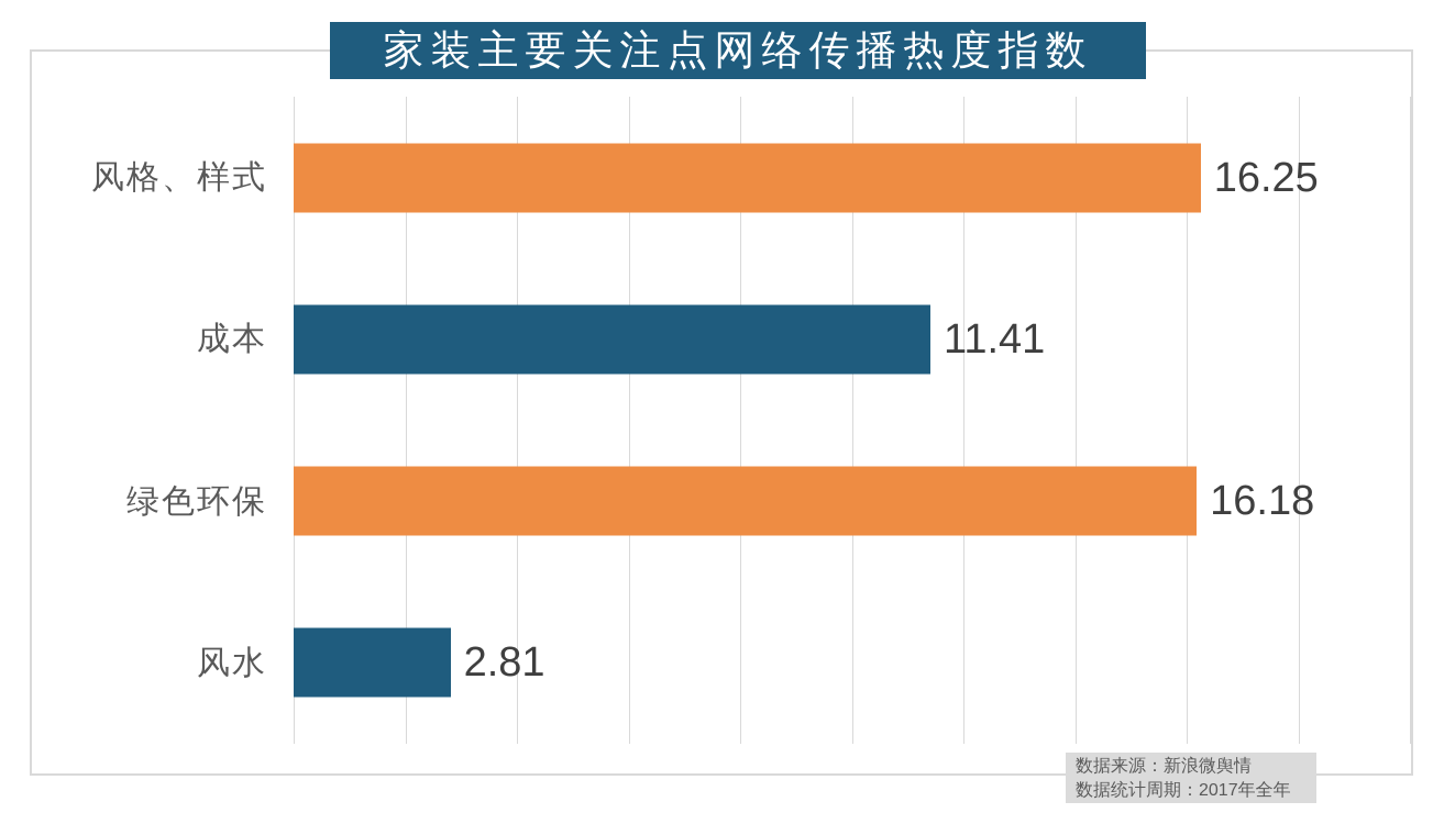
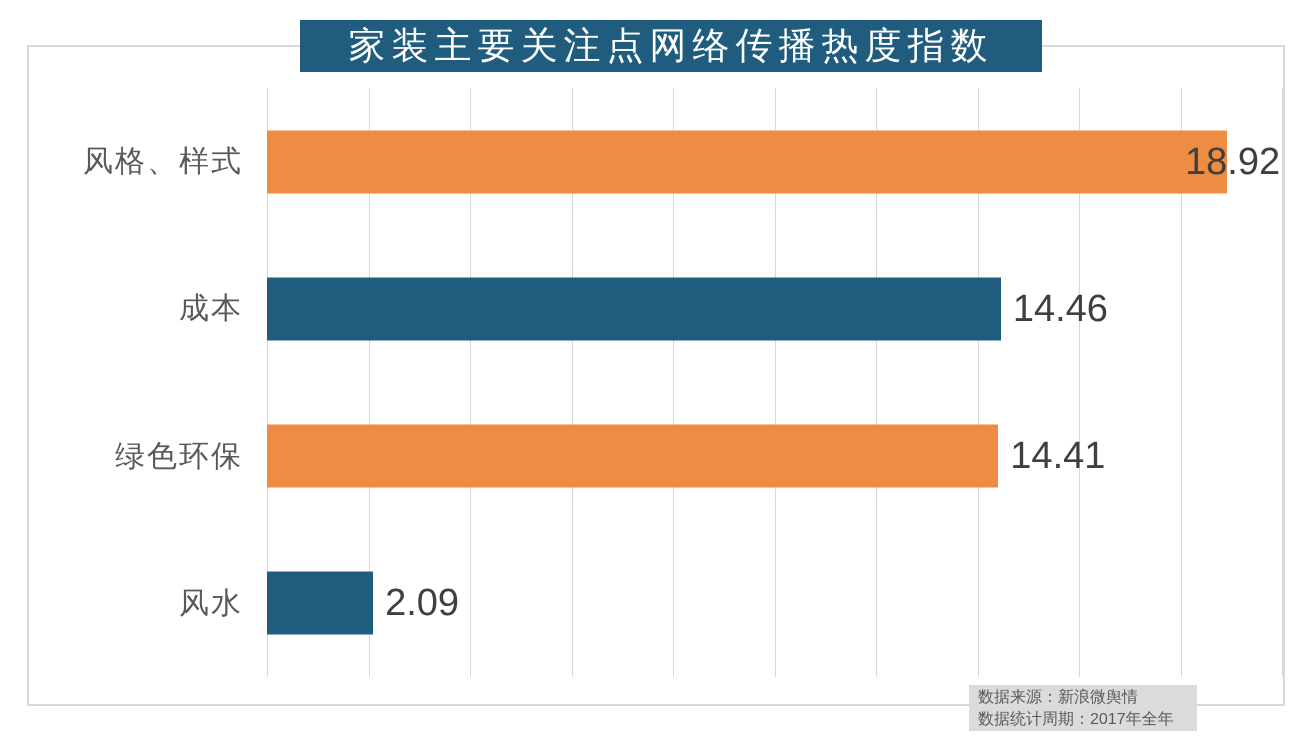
风格、样式: 16.25 -> 18.92
成本: 11.41 -> 14.46
绿色环保: 16.18 -> 14.41
风水: 2.81 -> 2.09
